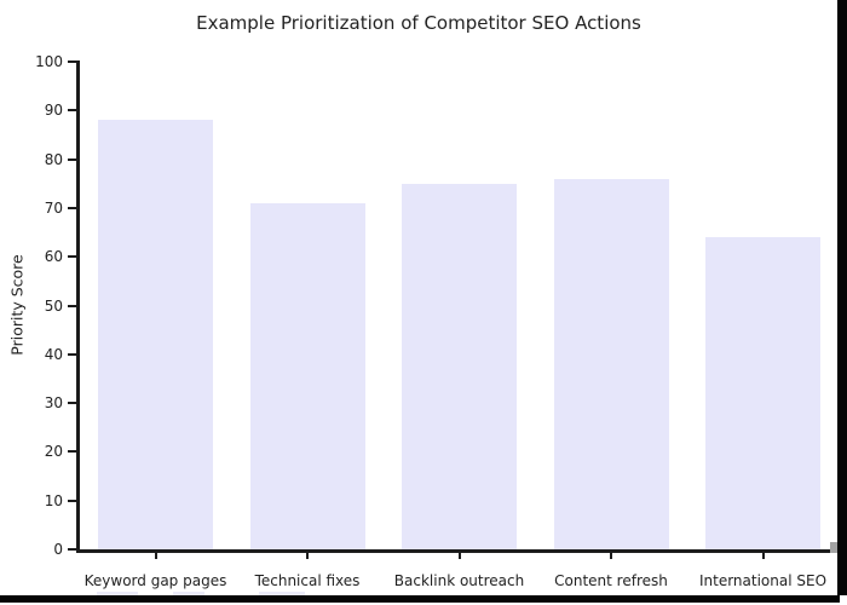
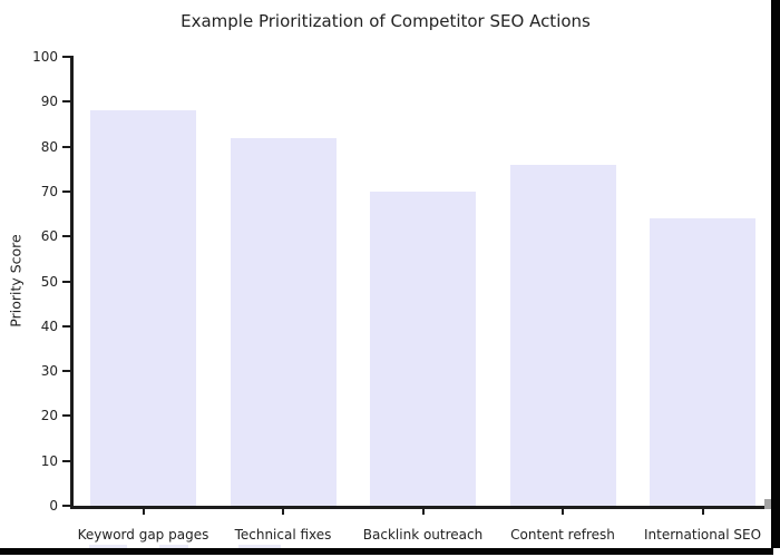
Technical fixes: 71 -> 82
Backlink outreach: 75 -> 70
